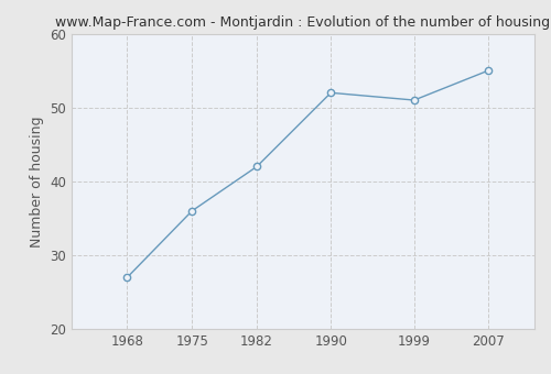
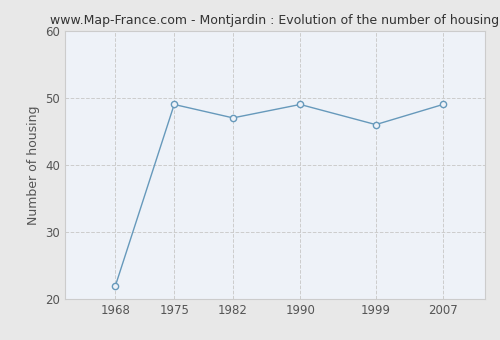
1968: 27 -> 22
1975: 36 -> 49
1982: 42 -> 47
1990: 52 -> 49
1999: 51 -> 46
2007: 55 -> 49
